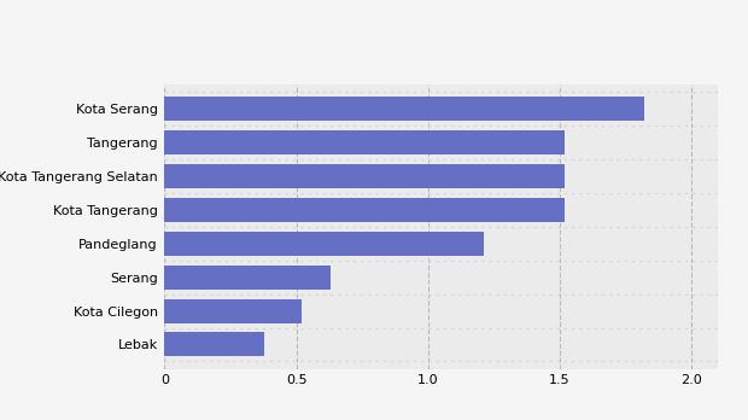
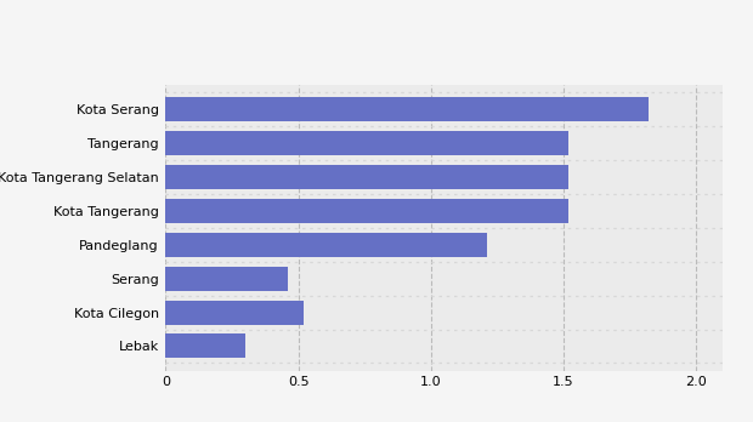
Serang: 0.63 -> 0.46
Lebak: 0.38 -> 0.30
